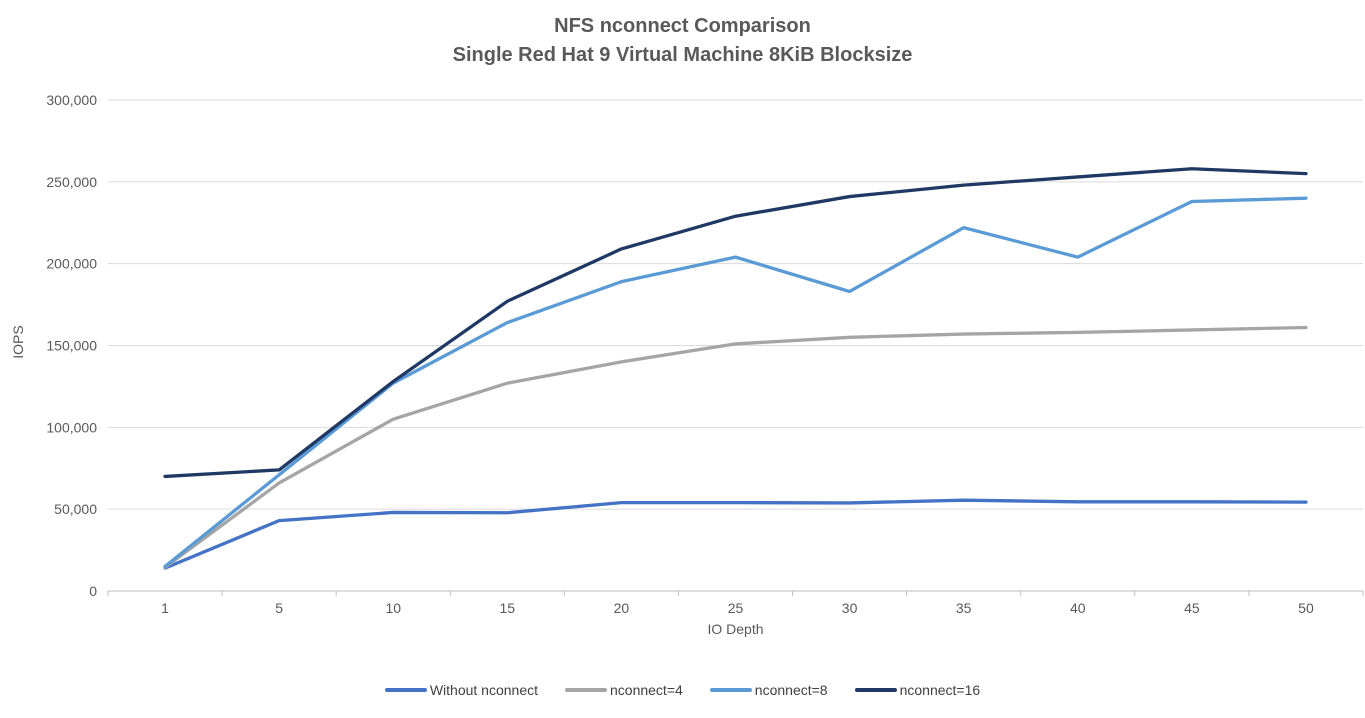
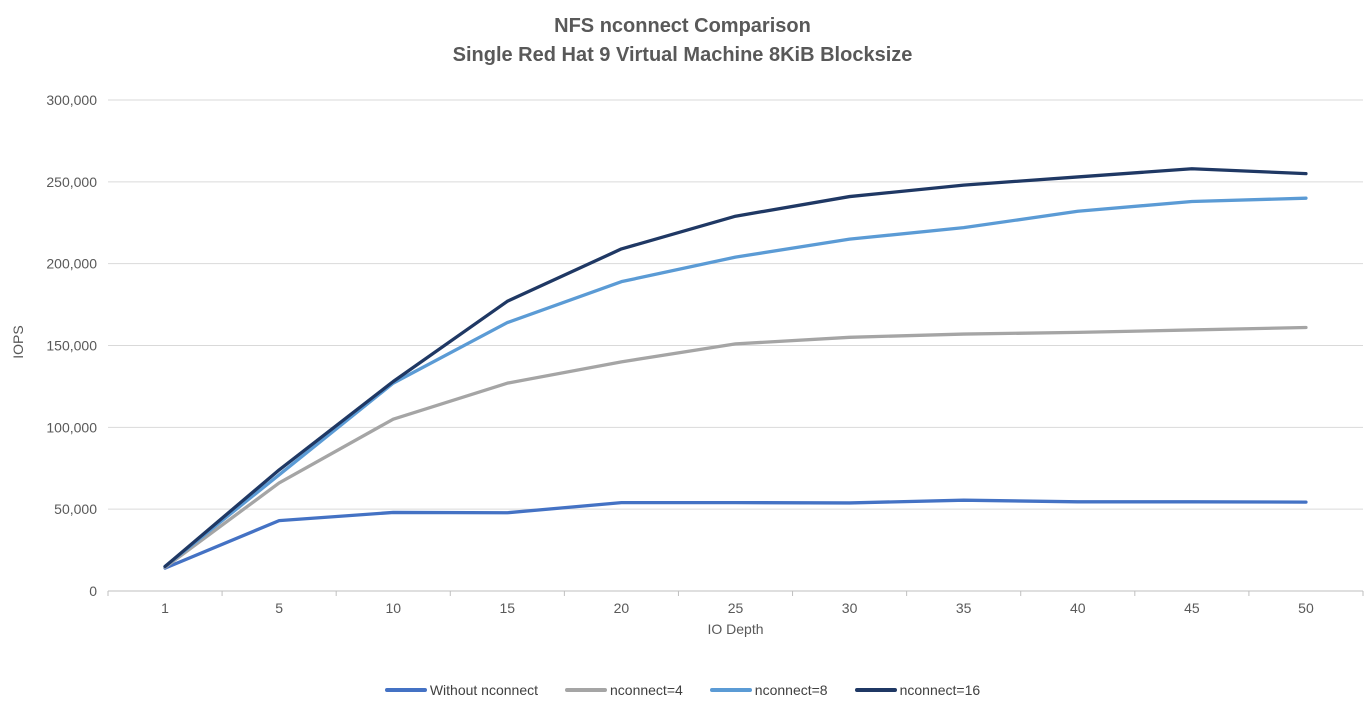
nconnect=16/1: 70000 -> 15000
nconnect=8/30: 183000 -> 215000
nconnect=8/40: 204000 -> 232000
